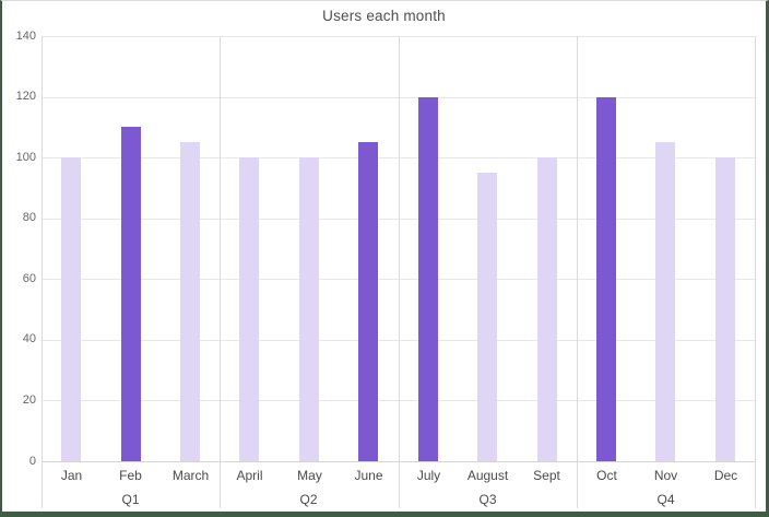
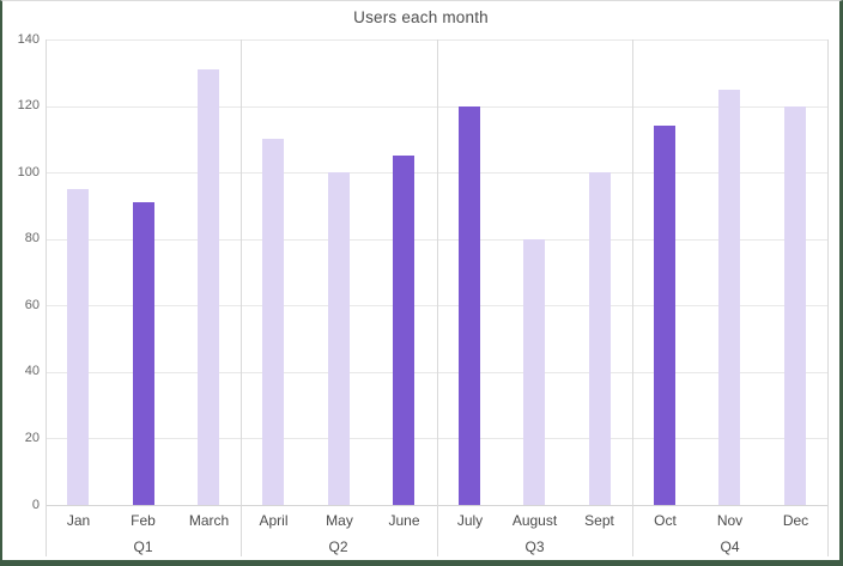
Jan: 100 -> 95
Feb: 110 -> 91
March: 105 -> 131
April: 100 -> 110
August: 95 -> 80
Oct: 120 -> 114
Nov: 105 -> 125
Dec: 100 -> 120
